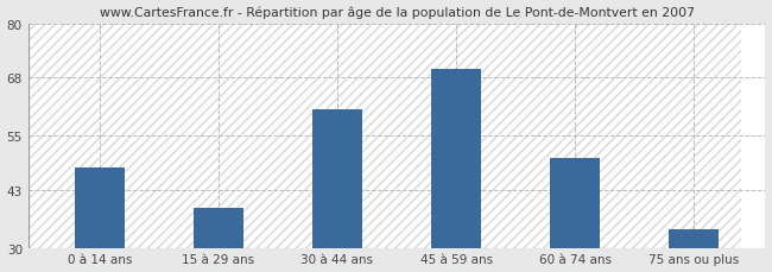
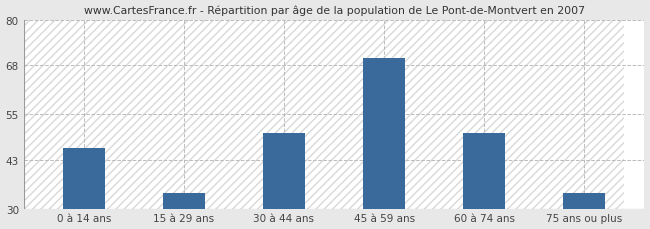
0 à 14 ans: 48 -> 46
15 à 29 ans: 39 -> 34
30 à 44 ans: 61 -> 50
